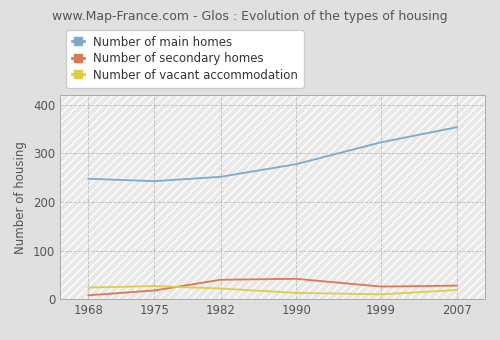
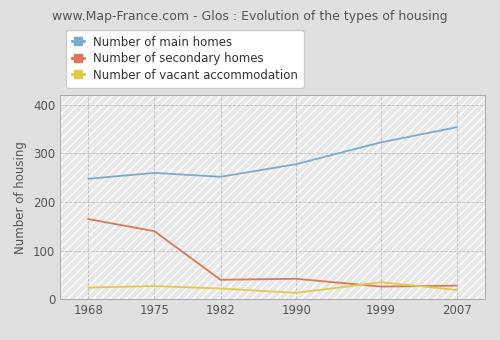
Number of secondary homes/1968: 8 -> 165
Number of main homes/1975: 243 -> 260
Number of secondary homes/1975: 18 -> 140
Number of vacant accommodation/1999: 10 -> 35
